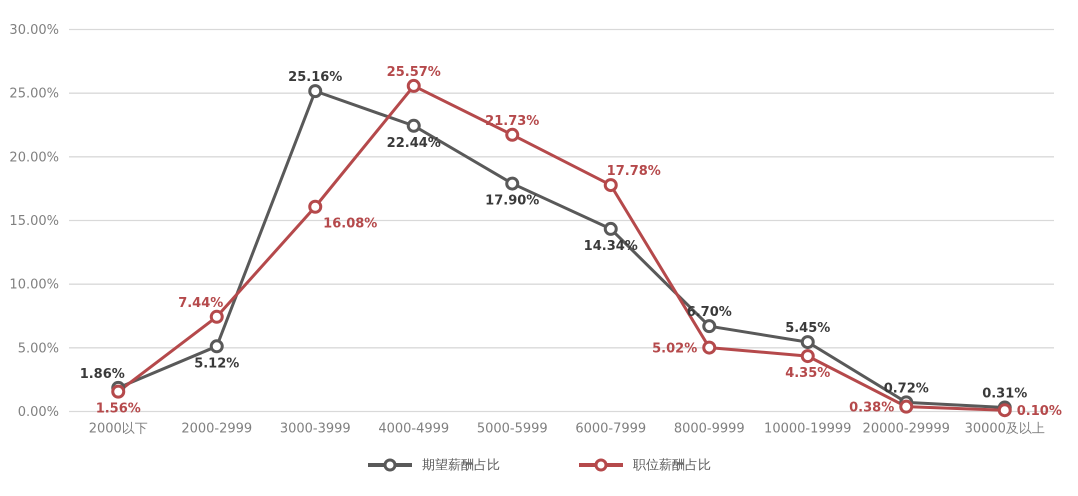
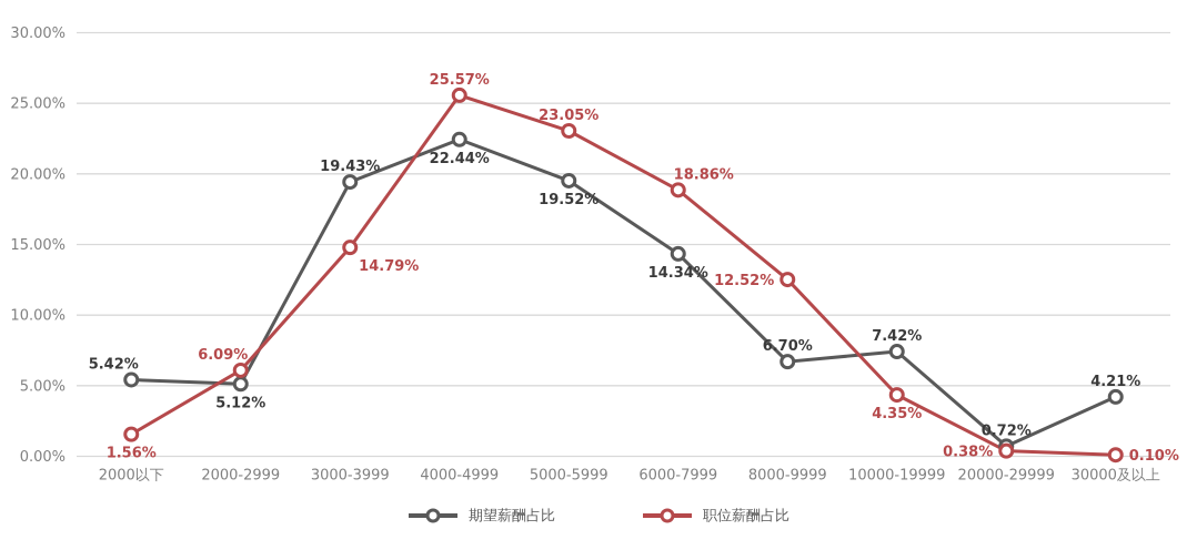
期望薪酬占比/2000以下: 1.86% -> 5.42%
职位薪酬占比/2000-2999: 7.44% -> 6.09%
期望薪酬占比/3000-3999: 25.16% -> 19.43%
职位薪酬占比/3000-3999: 16.08% -> 14.79%
期望薪酬占比/5000-5999: 17.90% -> 19.52%
职位薪酬占比/5000-5999: 21.73% -> 23.05%
职位薪酬占比/6000-7999: 17.78% -> 18.86%
职位薪酬占比/8000-9999: 5.02% -> 12.52%
期望薪酬占比/10000-19999: 5.45% -> 7.42%
期望薪酬占比/30000及以上: 0.31% -> 4.21%
